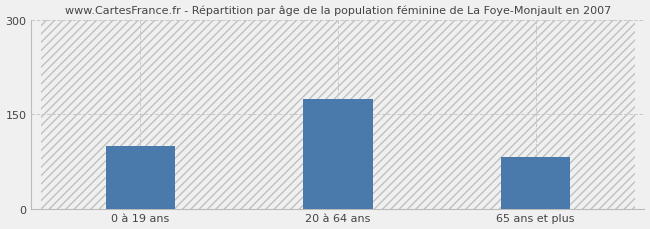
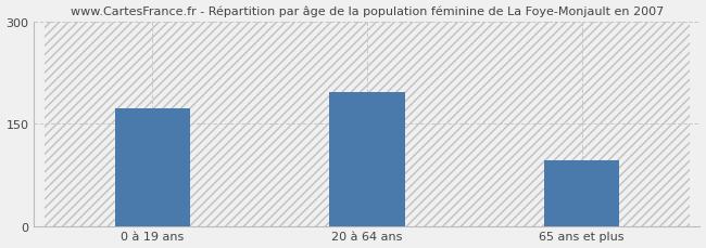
0 à 19 ans: 100 -> 172
20 à 64 ans: 175 -> 196
65 ans et plus: 82 -> 96
